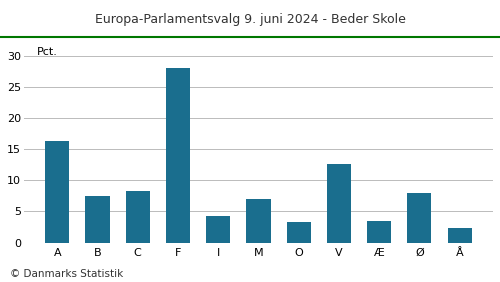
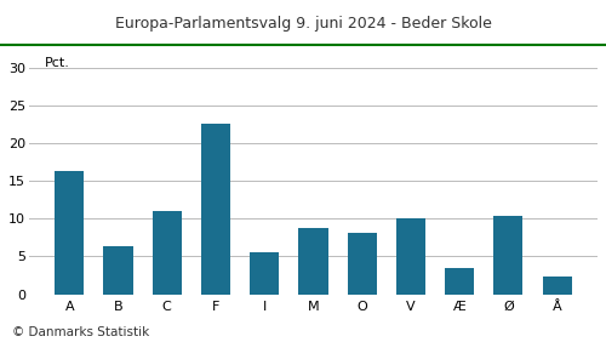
B: 7.5 -> 6.4
C: 8.3 -> 11.0
F: 28.0 -> 22.6
I: 4.3 -> 5.6
M: 7.0 -> 8.8
O: 3.3 -> 8.2
V: 12.6 -> 10.0
Ø: 8.0 -> 10.4
